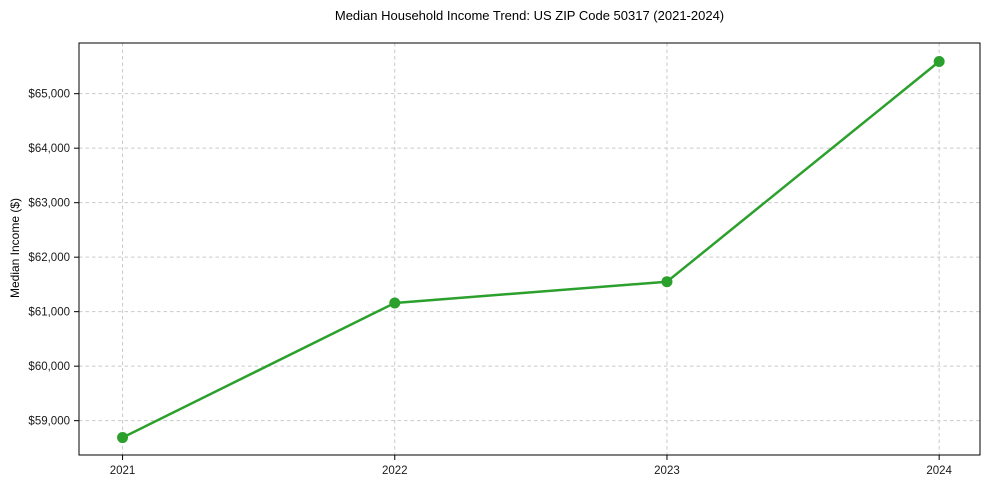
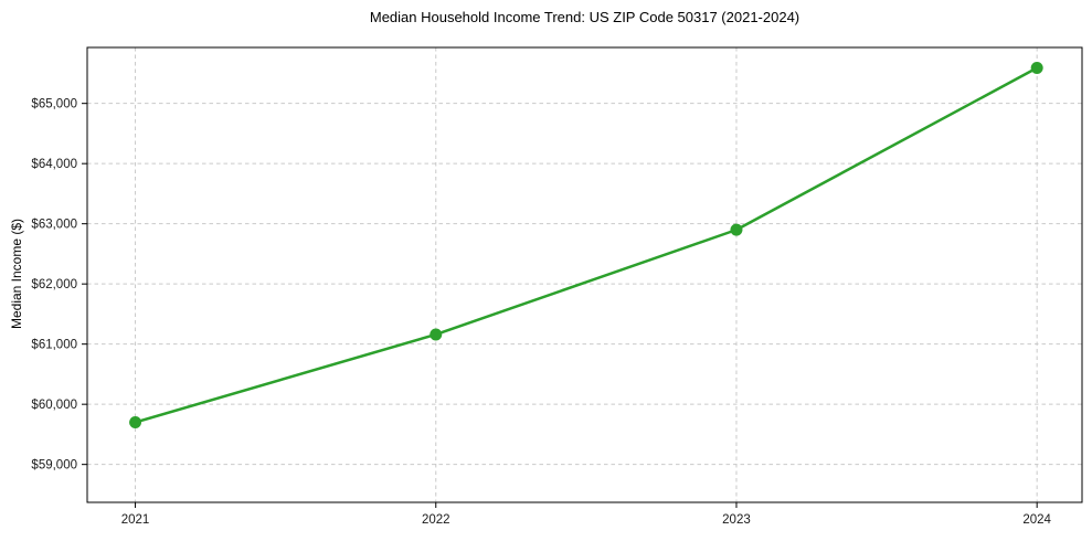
2021: $58700 -> $59700
2023: $61600 -> $62900
